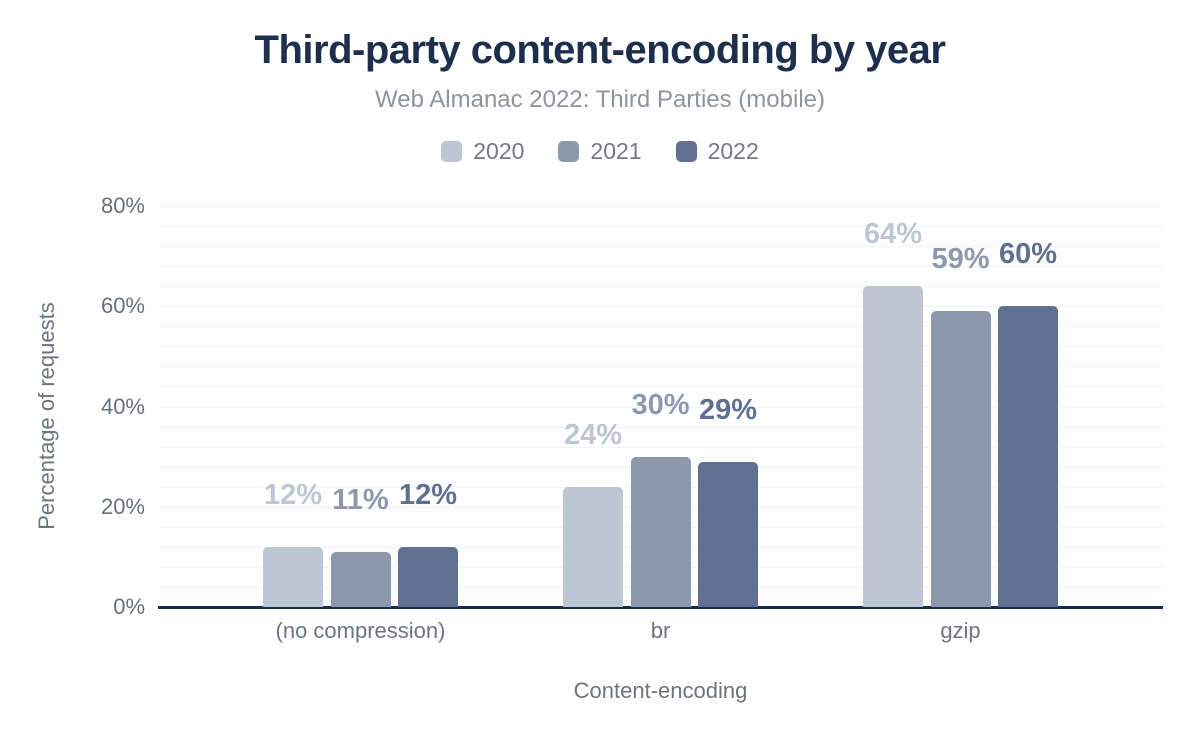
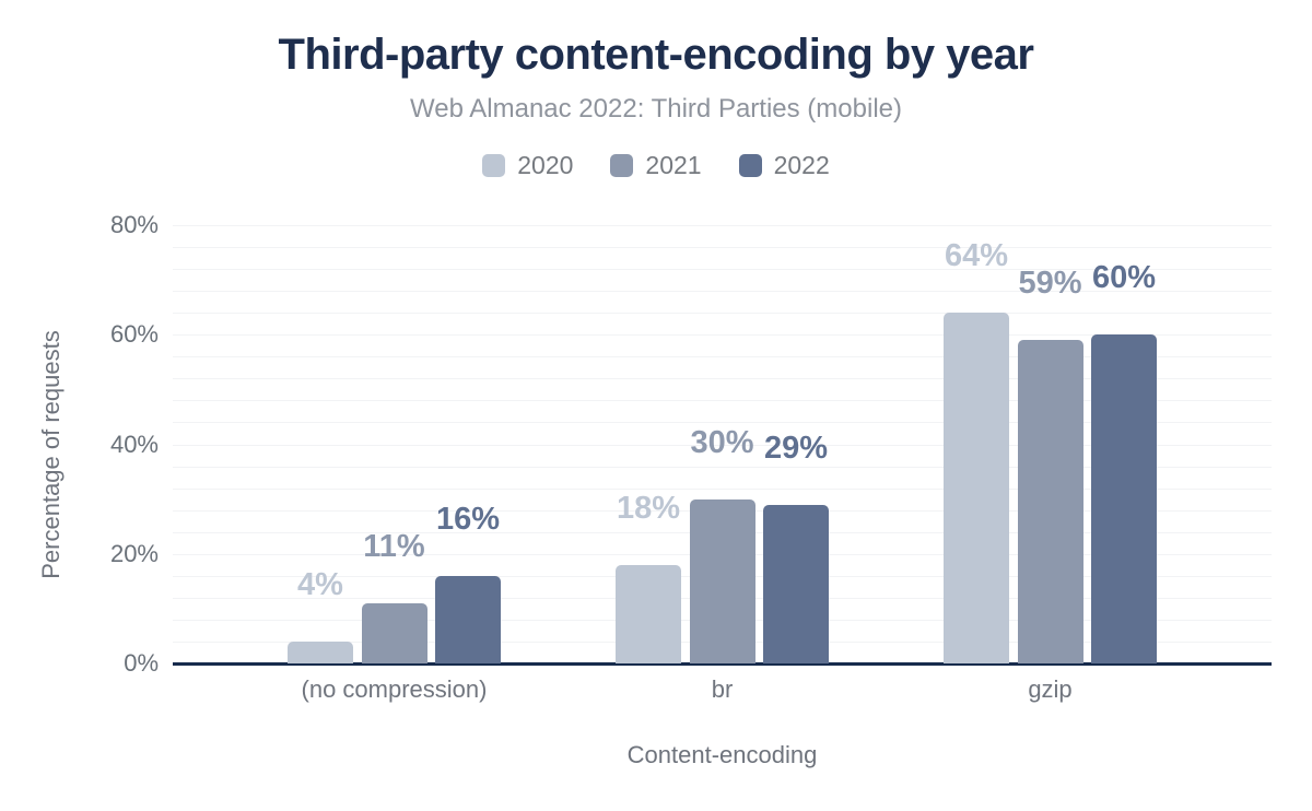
2020/(no compression): 12% -> 4%
2022/(no compression): 12% -> 16%
2020/br: 24% -> 18%
